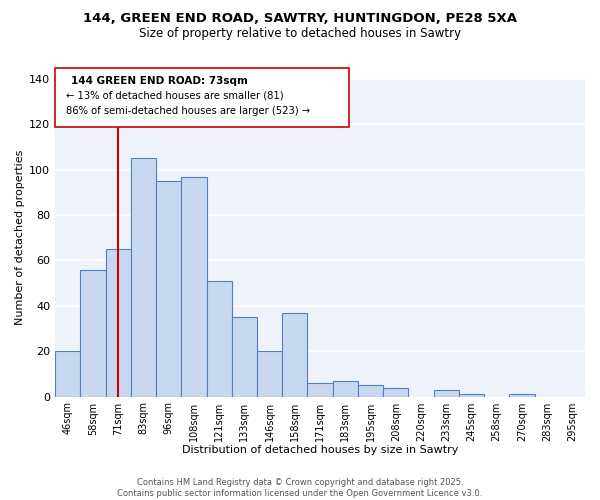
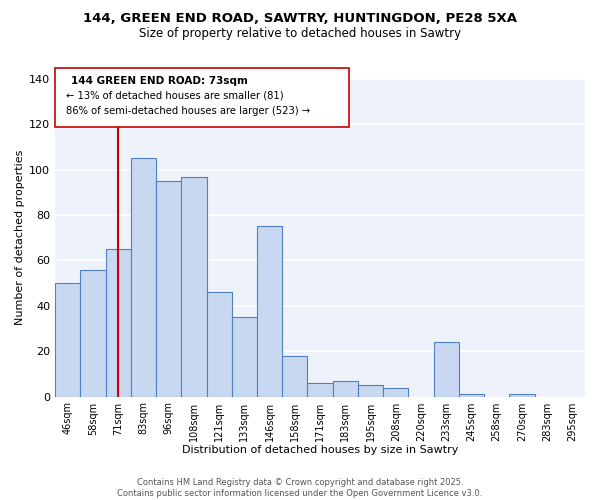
46sqm: 20 -> 50
121sqm: 51 -> 46
146sqm: 20 -> 75
158sqm: 37 -> 18
233sqm: 3 -> 24
